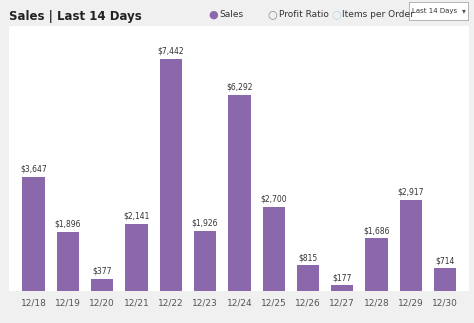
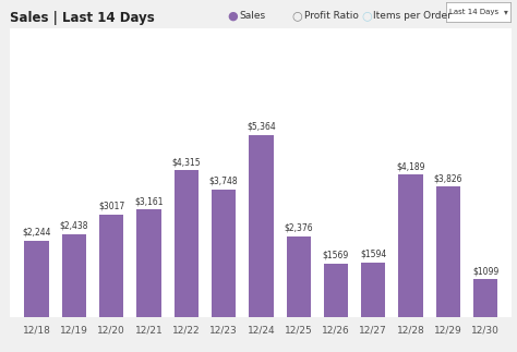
12/18: $3,647 -> $2,244
12/19: $1,896 -> $2,438
12/20: $377 -> $3017
12/21: $2,141 -> $3,161
12/22: $7,442 -> $4,315
12/23: $1,926 -> $3,748
12/24: $6,292 -> $5,364
12/25: $2,700 -> $2,376
12/26: $815 -> $1569
12/27: $177 -> $1594
12/28: $1,686 -> $4,189
12/29: $2,917 -> $3,826
12/30: $714 -> $1099
